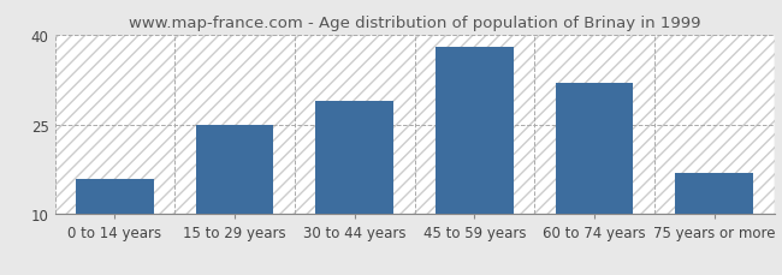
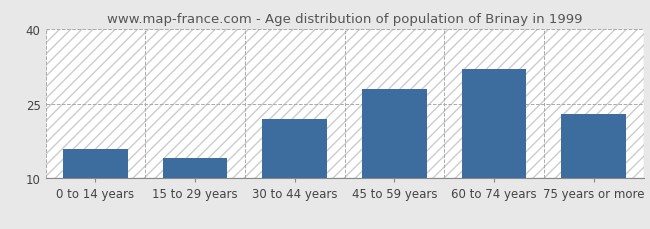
15 to 29 years: 25 -> 14
30 to 44 years: 29 -> 22
45 to 59 years: 38 -> 28
75 years or more: 17 -> 23
